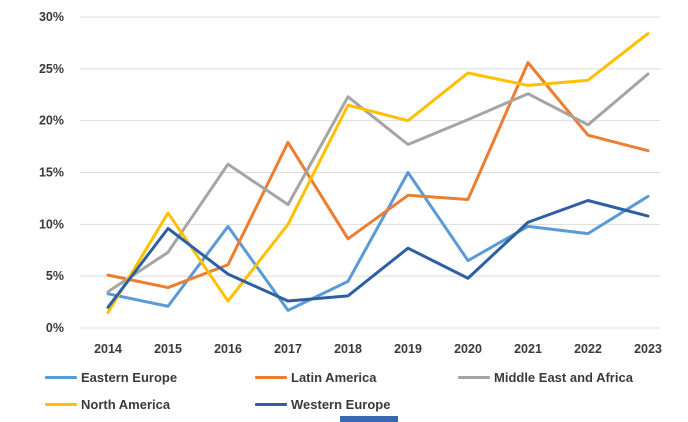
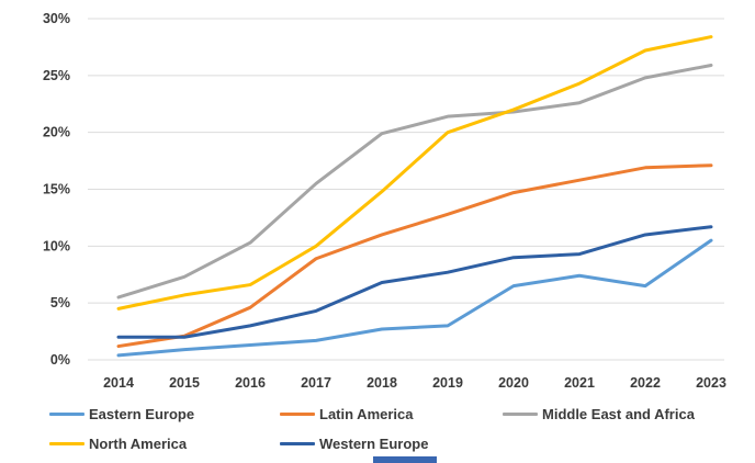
Eastern Europe/2014: 3.3% -> 0.4%
Latin America/2014: 5.1% -> 1.2%
Middle East and Africa/2014: 3.5% -> 5.5%
North America/2014: 1.5% -> 4.5%
Eastern Europe/2015: 2.1% -> 0.9%
Latin America/2015: 3.9% -> 2.1%
North America/2015: 11.1% -> 5.7%
Western Europe/2015: 9.6% -> 2.0%
Eastern Europe/2016: 9.8% -> 1.3%
Latin America/2016: 6.1% -> 4.6%
Middle East and Africa/2016: 15.8% -> 10.3%
North America/2016: 2.6% -> 6.6%
Western Europe/2016: 5.2% -> 3.0%
Latin America/2017: 17.9% -> 8.9%
Middle East and Africa/2017: 11.9% -> 15.5%
Western Europe/2017: 2.6% -> 4.3%
Eastern Europe/2018: 4.5% -> 2.7%
Latin America/2018: 8.6% -> 11.0%
Middle East and Africa/2018: 22.3% -> 19.9%
North America/2018: 21.5% -> 14.8%
Western Europe/2018: 3.1% -> 6.8%
Eastern Europe/2019: 15.0% -> 3.0%
Middle East and Africa/2019: 17.7% -> 21.4%
Latin America/2020: 12.4% -> 14.7%
Middle East and Africa/2020: 20.1% -> 21.8%
North America/2020: 24.6% -> 22.0%
Western Europe/2020: 4.8% -> 9.0%
Eastern Europe/2021: 9.8% -> 7.4%
Latin America/2021: 25.6% -> 15.8%
North America/2021: 23.4% -> 24.3%
Western Europe/2021: 10.2% -> 9.3%
Eastern Europe/2022: 9.1% -> 6.5%
Latin America/2022: 18.6% -> 16.9%
Middle East and Africa/2022: 19.6% -> 24.8%
North America/2022: 23.9% -> 27.2%
Western Europe/2022: 12.3% -> 11.0%
Eastern Europe/2023: 12.7% -> 10.5%
Middle East and Africa/2023: 24.5% -> 25.9%
Western Europe/2023: 10.8% -> 11.7%
